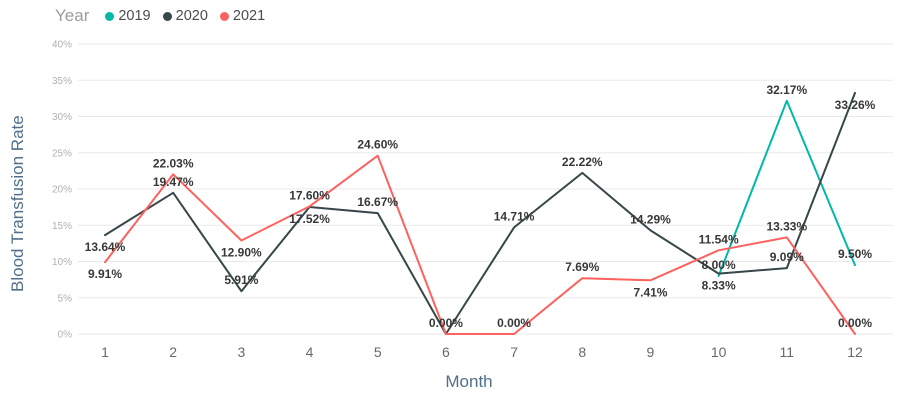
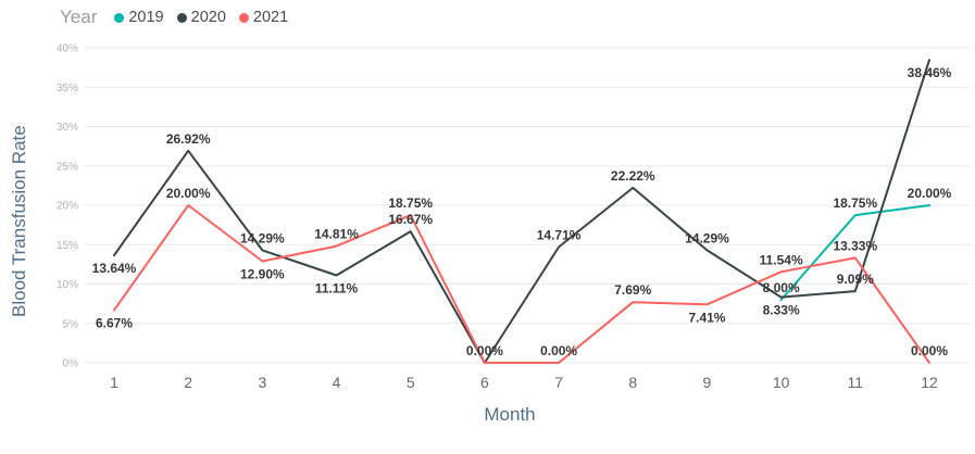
2021/1: 9.91% -> 6.67%
2020/2: 19.47% -> 26.92%
2021/2: 22.03% -> 20.00%
2020/3: 5.91% -> 14.29%
2020/4: 17.52% -> 11.11%
2021/4: 17.60% -> 14.81%
2021/5: 24.60% -> 18.75%
2019/11: 32.17% -> 18.75%
2019/12: 9.50% -> 20.00%
2020/12: 33.26% -> 38.46%
